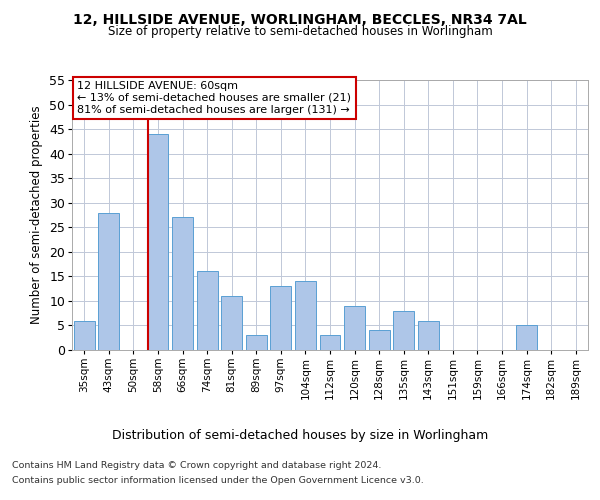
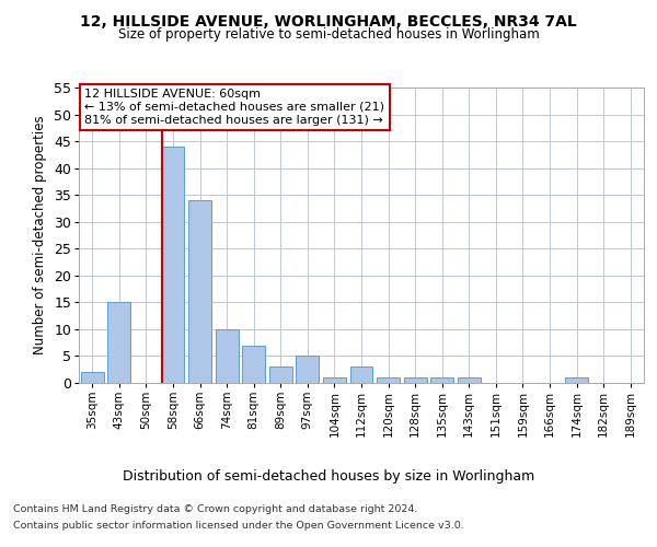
35sqm: 6 -> 2
43sqm: 28 -> 15
66sqm: 27 -> 34
74sqm: 16 -> 10
81sqm: 11 -> 7
97sqm: 13 -> 5
104sqm: 14 -> 1
120sqm: 9 -> 1
128sqm: 4 -> 1
135sqm: 8 -> 1
143sqm: 6 -> 1
174sqm: 5 -> 1
